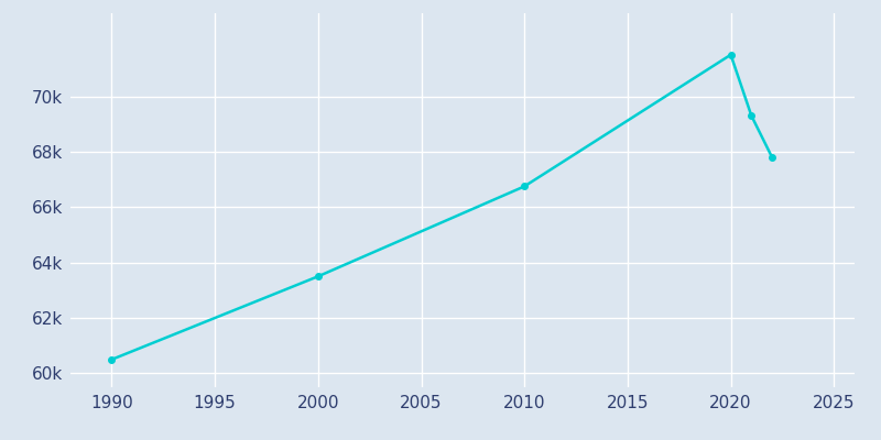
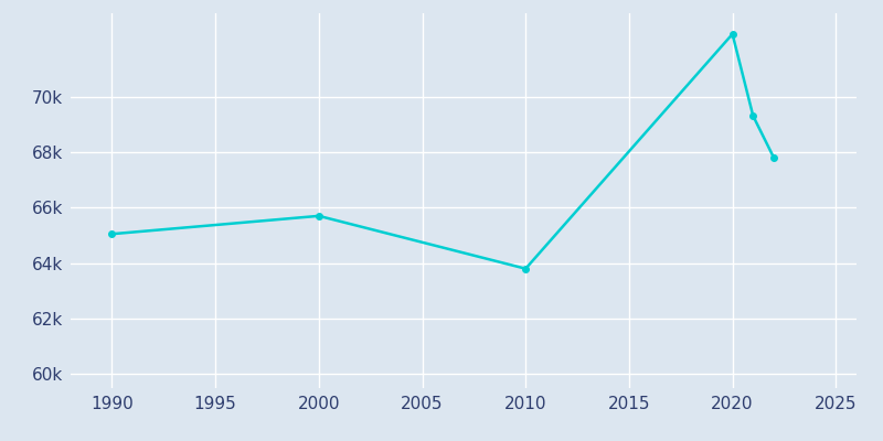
1990: 60.50k -> 65.05k
2000: 63.50k -> 65.70k
2010: 66.75k -> 63.80k
2020: 71.50k -> 72.25k
